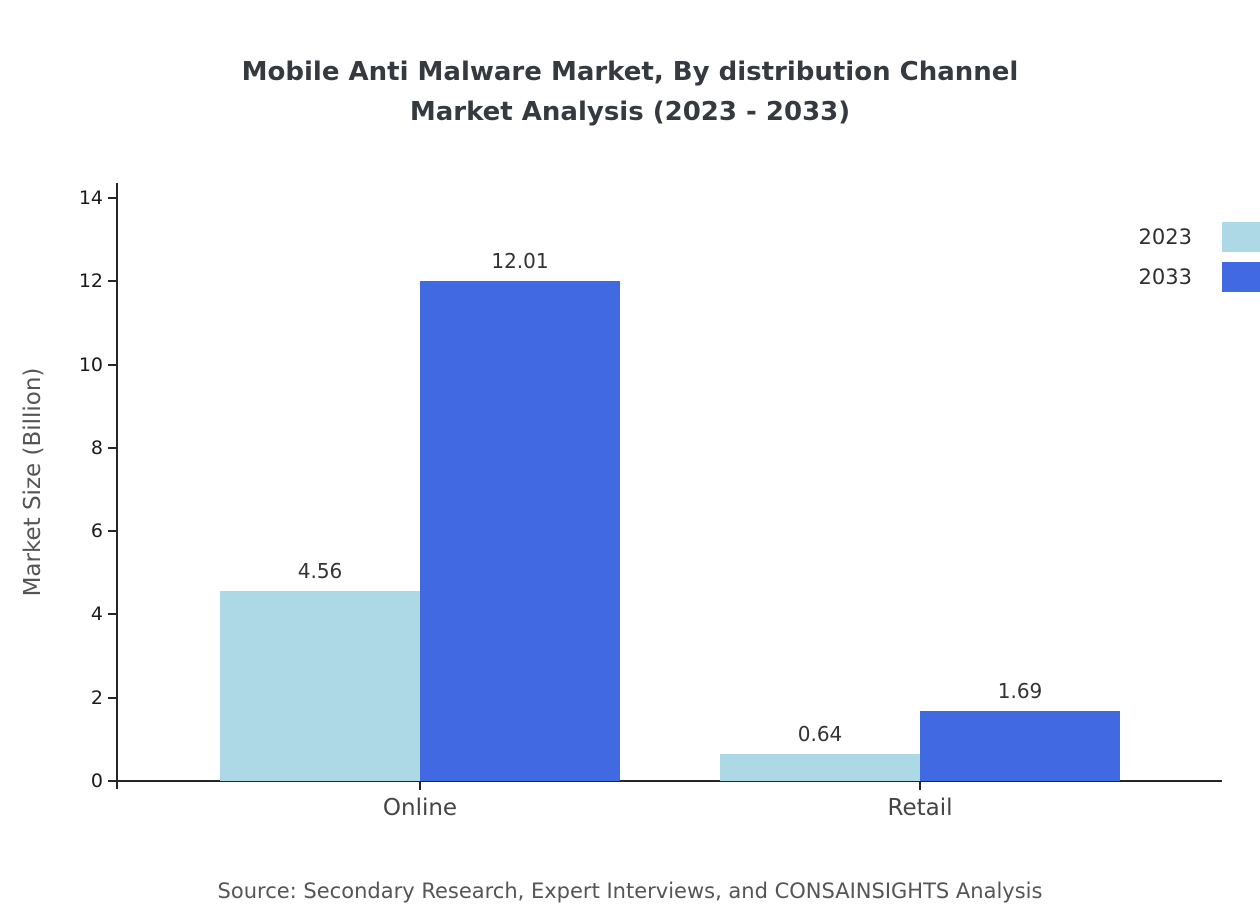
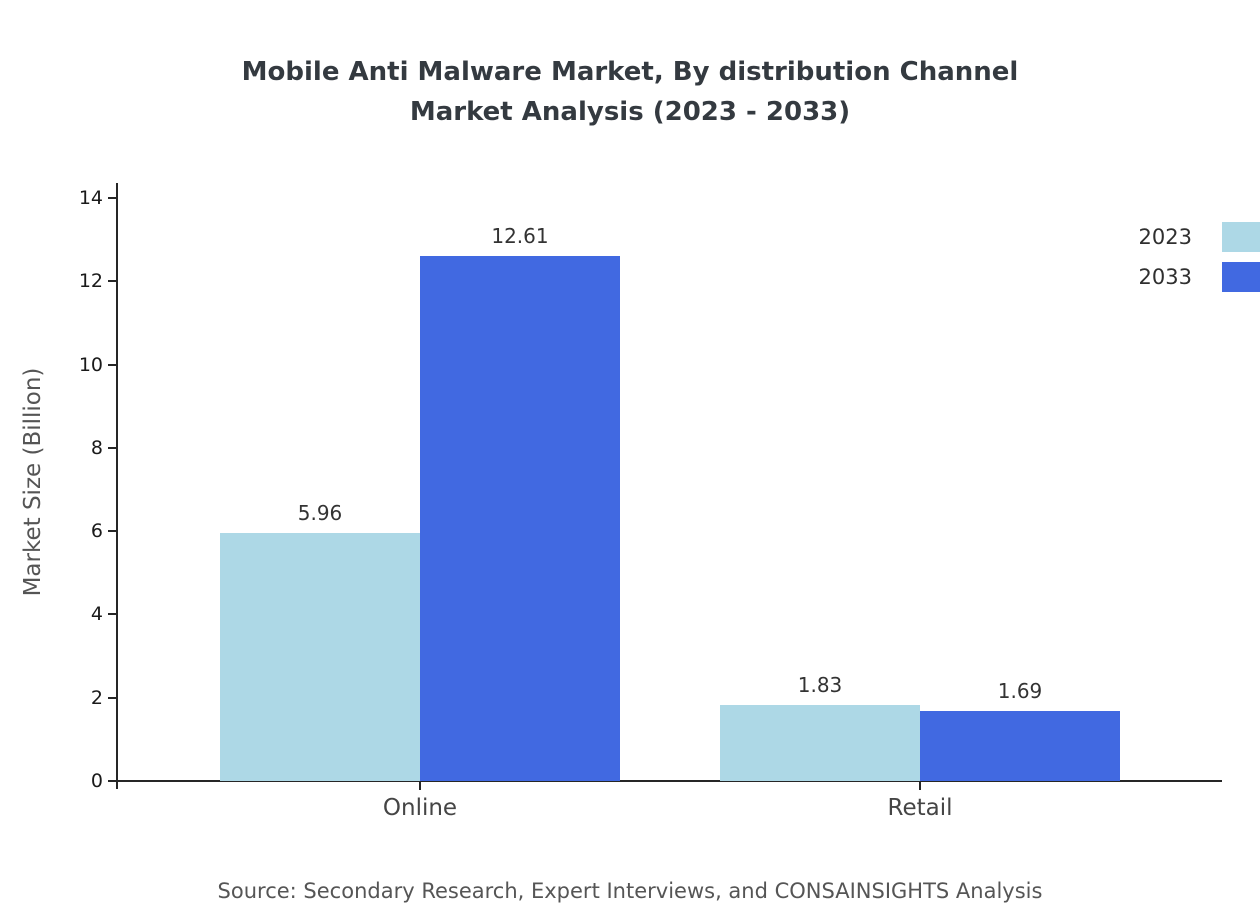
2023/Online: 4.56 -> 5.96
2033/Online: 12.01 -> 12.61
2023/Retail: 0.64 -> 1.83
